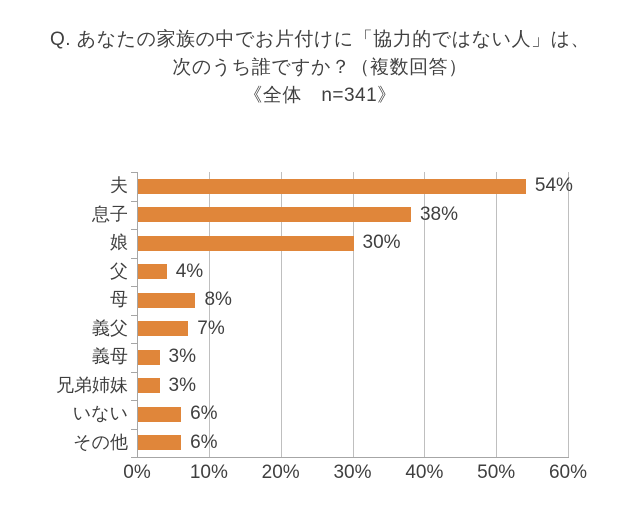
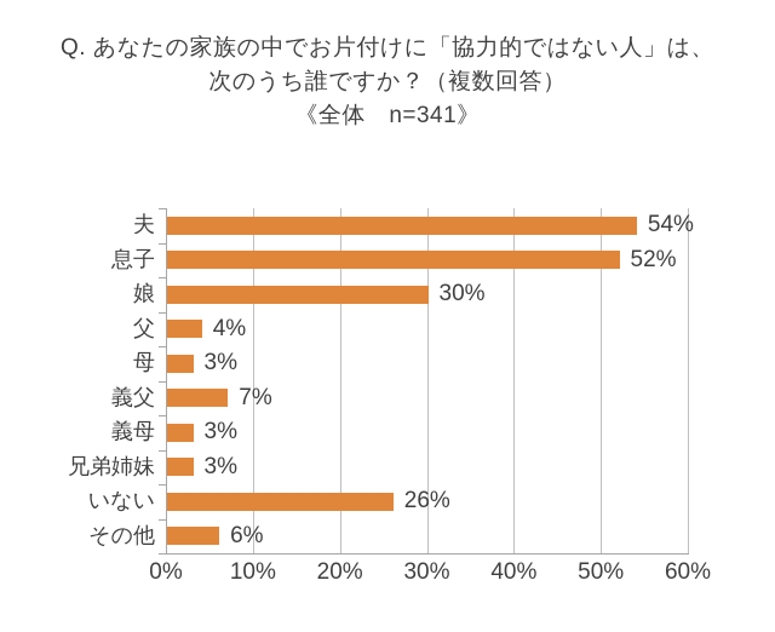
息子: 38% -> 52%
母: 8% -> 3%
いない: 6% -> 26%
